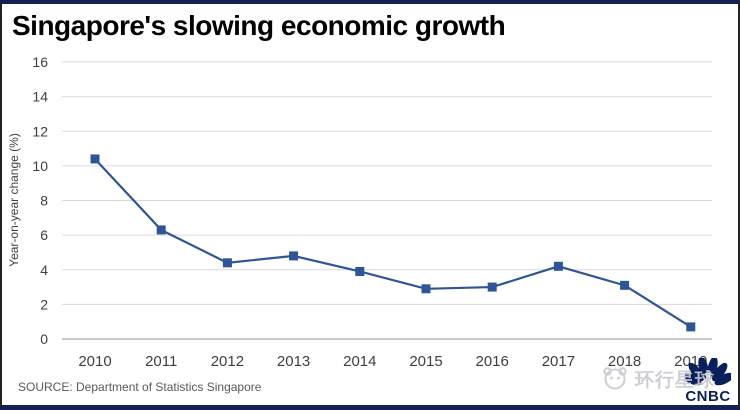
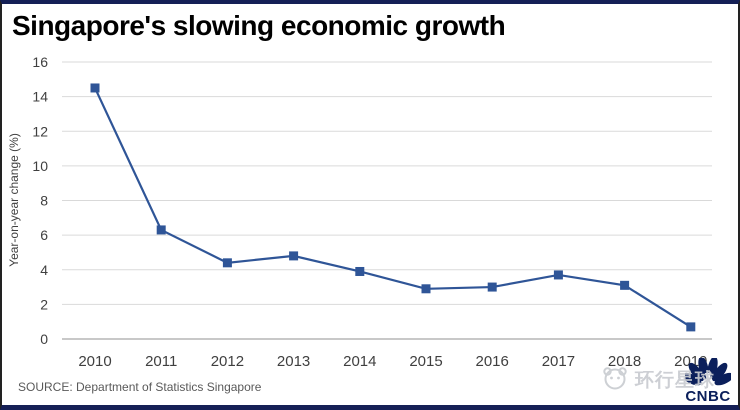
2010: 10.4 -> 14.5
2017: 4.2 -> 3.7
